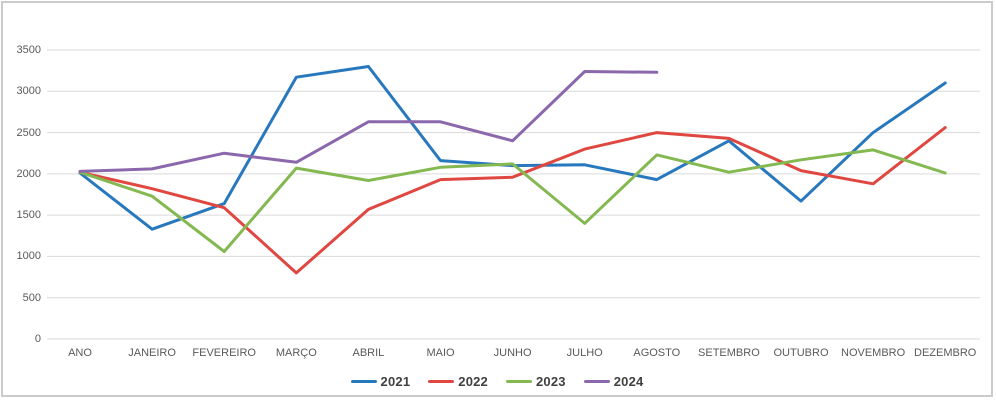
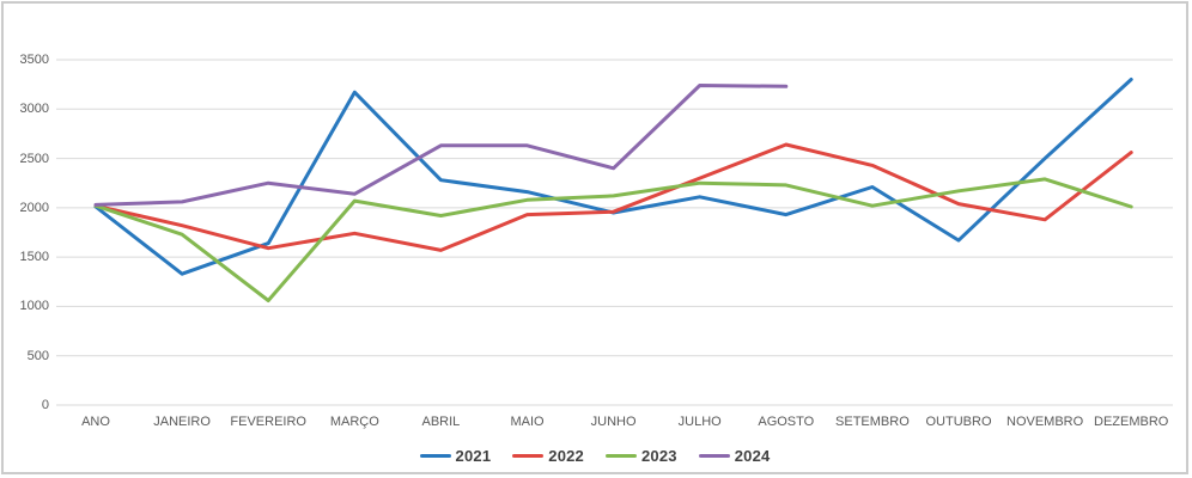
2022/MARÇO: 800 -> 1700
2021/ABRIL: 3300 -> 2300
2021/JUNHO: 2100 -> 2000
2023/JULHO: 1400 -> 2200
2022/AGOSTO: 2500 -> 2600
2021/SETEMBRO: 2400 -> 2200
2021/DEZEMBRO: 3100 -> 3300
